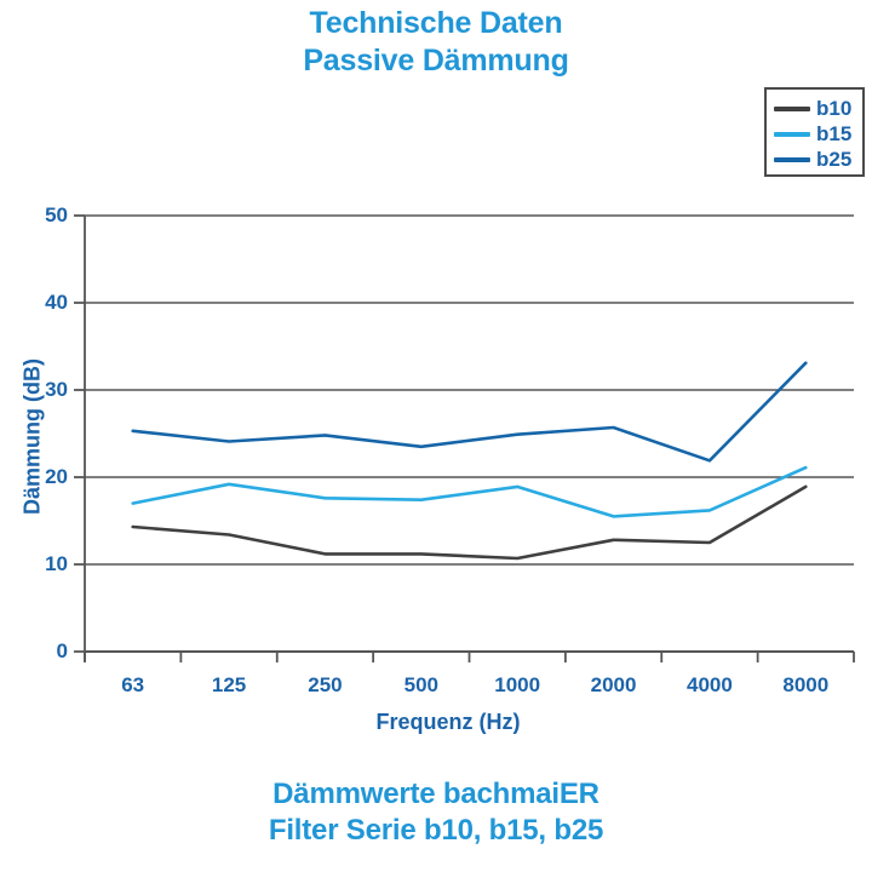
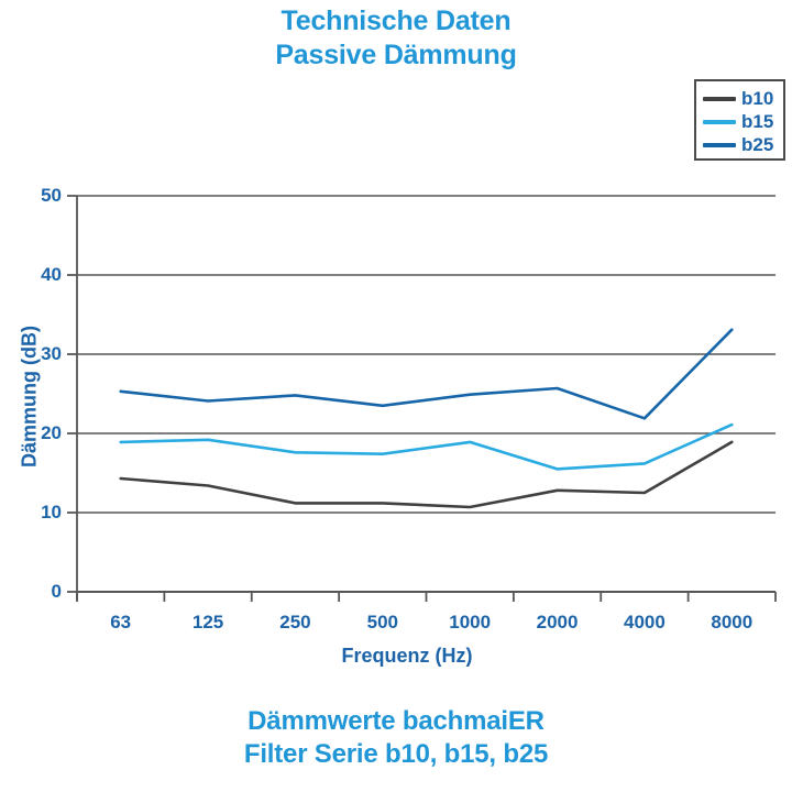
b15/63: 17 -> 19
